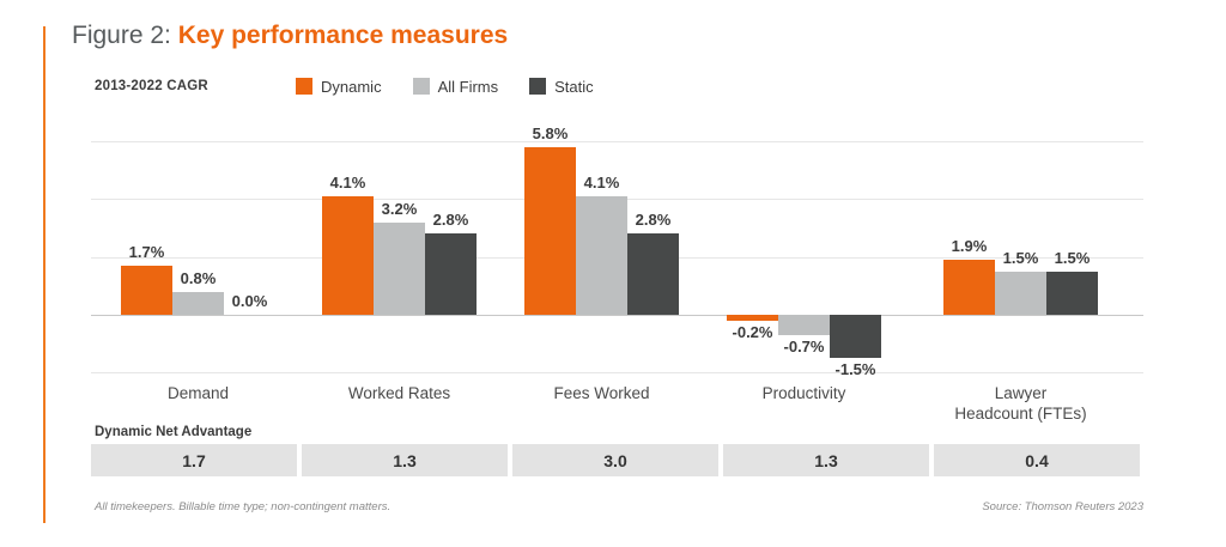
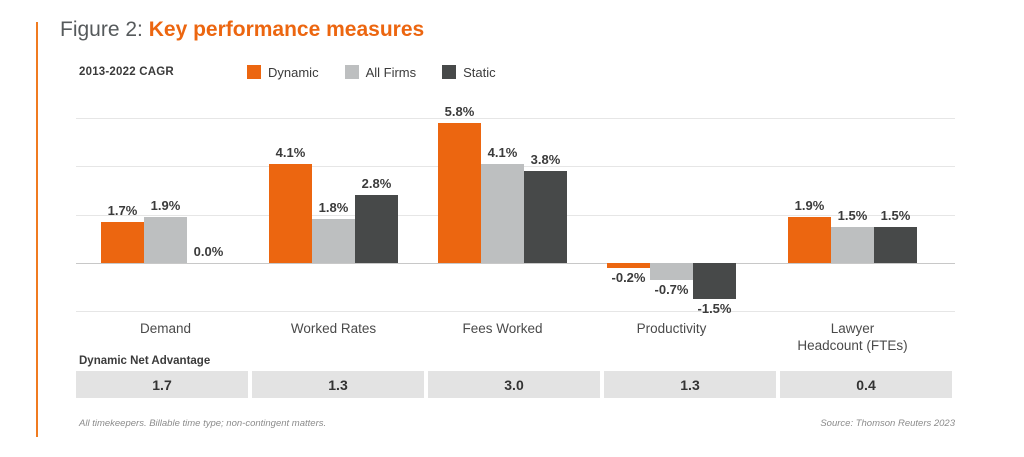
All Firms/Demand: 0.8% -> 1.9%
All Firms/Worked Rates: 3.2% -> 1.8%
Static/Fees Worked: 2.8% -> 3.8%
